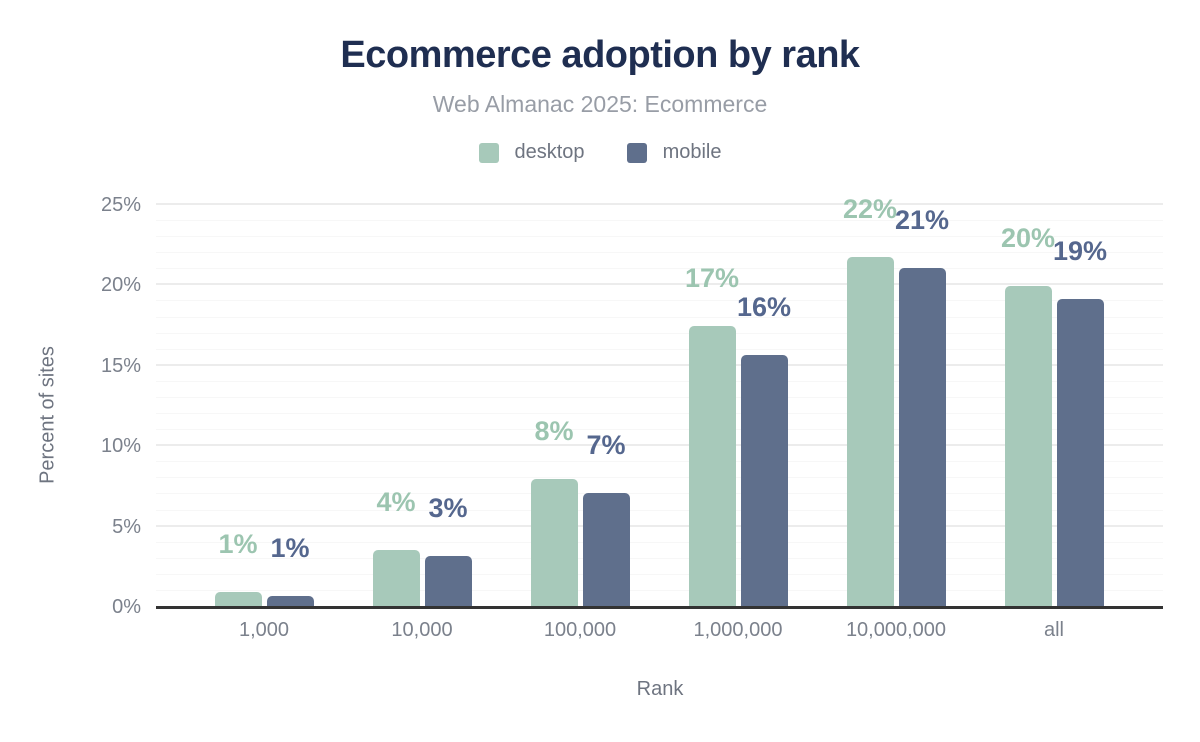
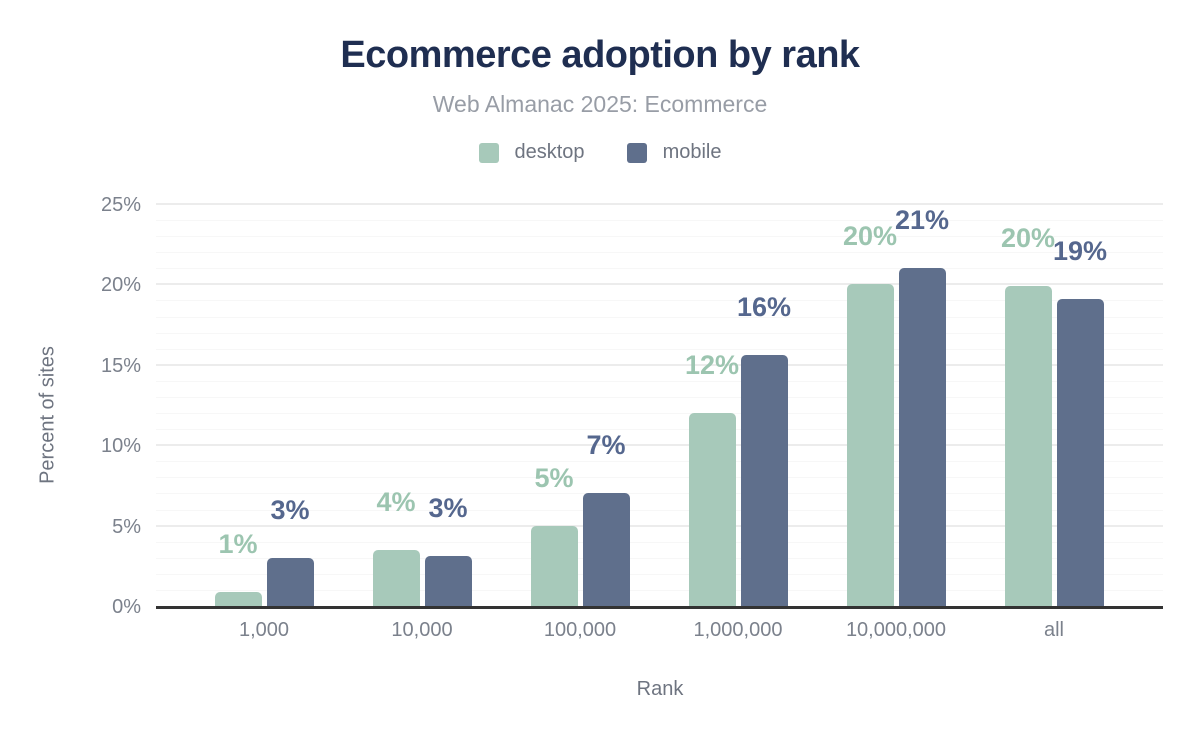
mobile/1,000: 1% -> 3%
desktop/100,000: 8% -> 5%
desktop/1,000,000: 17% -> 12%
desktop/10,000,000: 22% -> 20%
